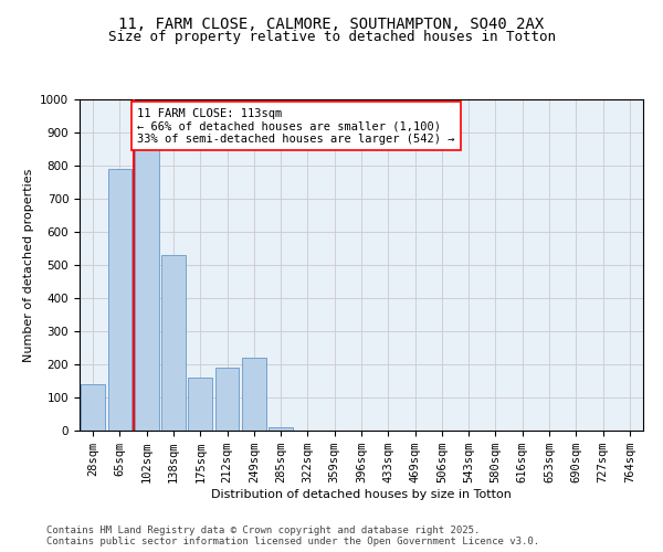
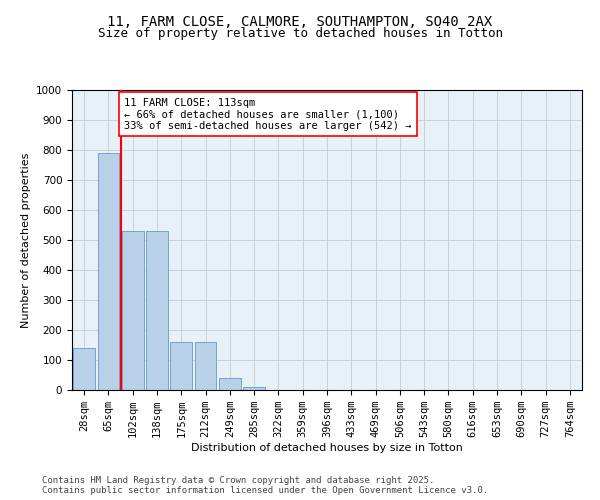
102sqm: 850 -> 530
212sqm: 190 -> 160
249sqm: 220 -> 40
